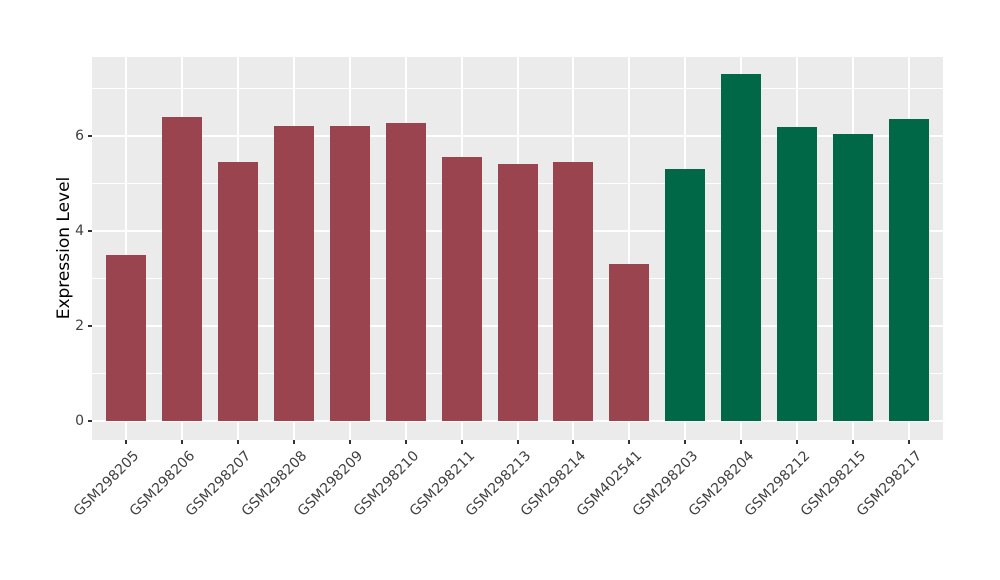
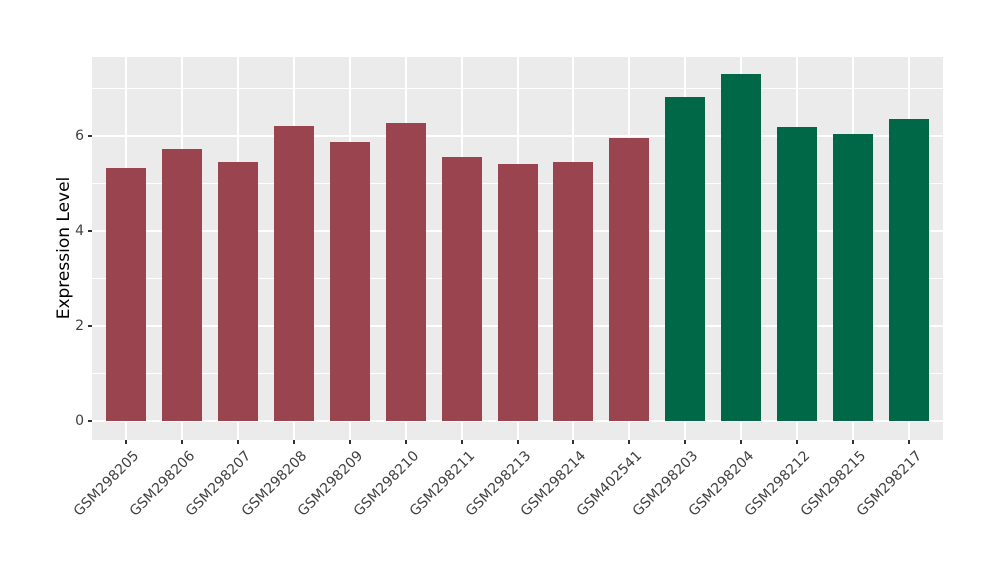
GSM298205: 3.5 -> 5.3
GSM298206: 6.4 -> 5.7
GSM298209: 6.2 -> 5.9
GSM402541: 3.3 -> 6.0
GSM298203: 5.3 -> 6.8
